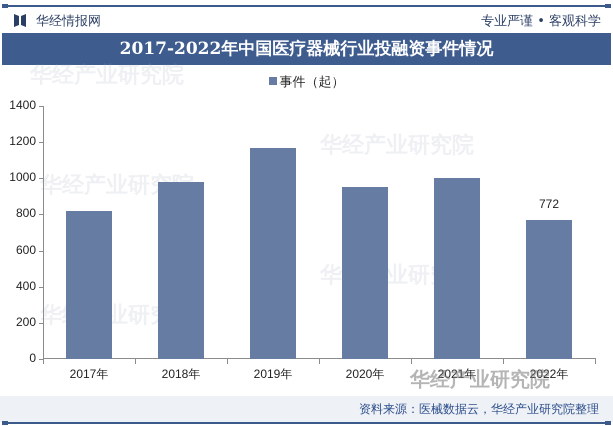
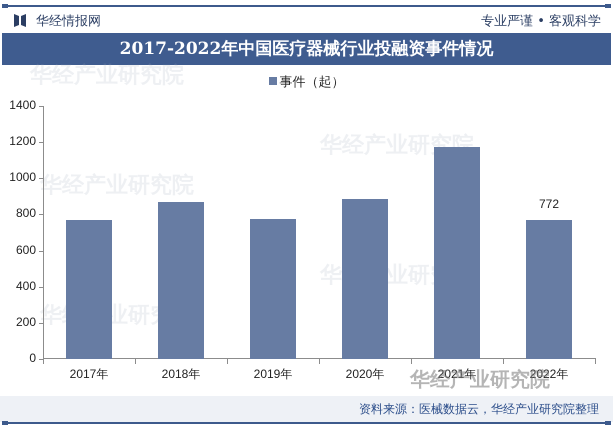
2017年: 820 -> 770
2018年: 980 -> 870
2019年: 1170 -> 770
2020年: 950 -> 880
2021年: 1000 -> 1180
